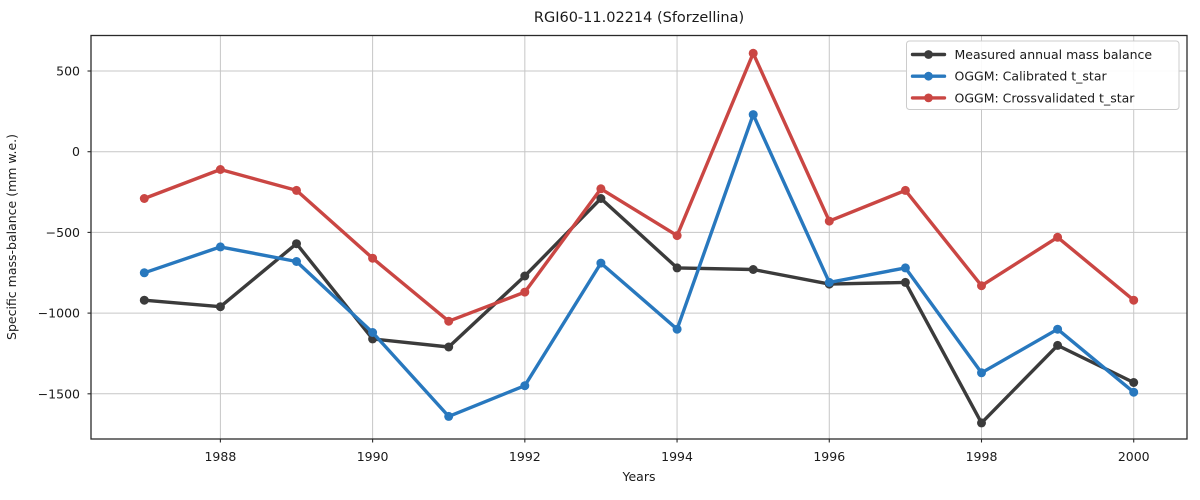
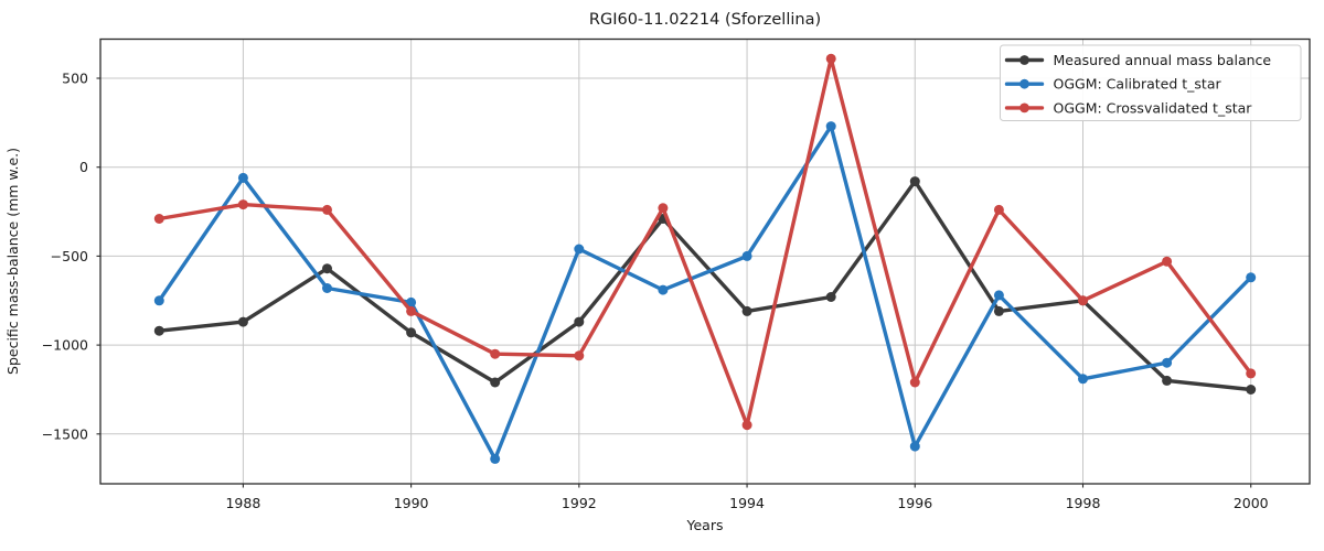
Measured annual mass balance/1988: -960 -> -870
OGGM: Calibrated t_star/1988: -590 -> -60
OGGM: Crossvalidated t_star/1988: -110 -> -210
Measured annual mass balance/1990: -1160 -> -930
OGGM: Calibrated t_star/1990: -1120 -> -760
OGGM: Crossvalidated t_star/1990: -660 -> -810
Measured annual mass balance/1992: -770 -> -870
OGGM: Calibrated t_star/1992: -1450 -> -460
OGGM: Crossvalidated t_star/1992: -870 -> -1060
Measured annual mass balance/1994: -720 -> -810
OGGM: Calibrated t_star/1994: -1100 -> -500
OGGM: Crossvalidated t_star/1994: -520 -> -1450
Measured annual mass balance/1996: -820 -> -80
OGGM: Calibrated t_star/1996: -810 -> -1570
OGGM: Crossvalidated t_star/1996: -430 -> -1210
Measured annual mass balance/1998: -1680 -> -750
OGGM: Calibrated t_star/1998: -1370 -> -1190
OGGM: Crossvalidated t_star/1998: -830 -> -750
Measured annual mass balance/2000: -1430 -> -1250
OGGM: Calibrated t_star/2000: -1490 -> -620
OGGM: Crossvalidated t_star/2000: -920 -> -1160
